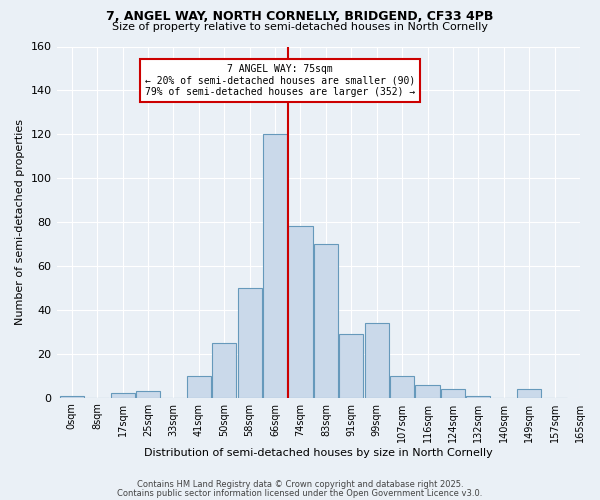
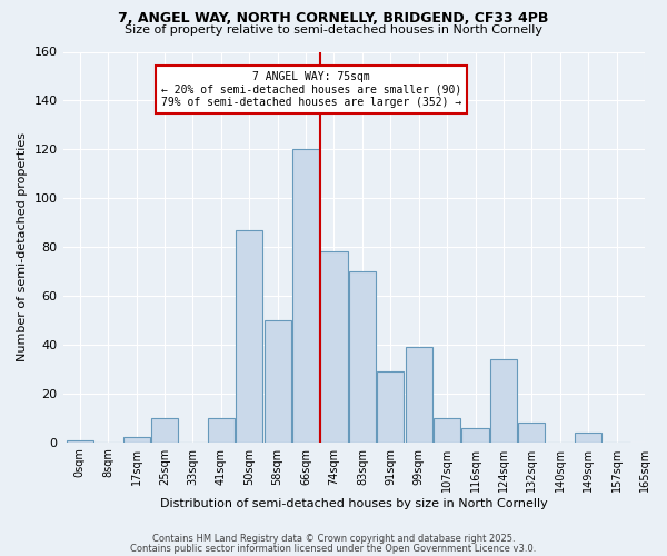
25sqm: 3 -> 10
50sqm: 25 -> 87
99sqm: 34 -> 39
124sqm: 4 -> 34
132sqm: 1 -> 8
